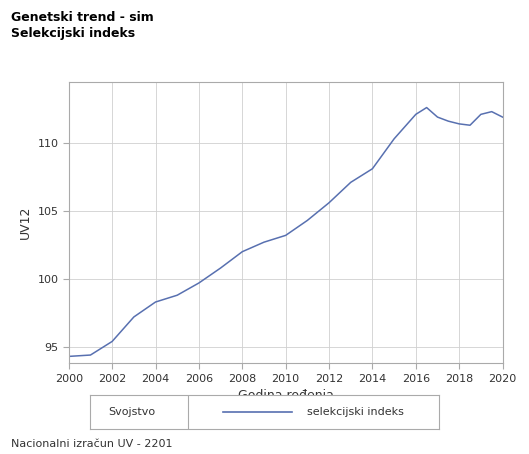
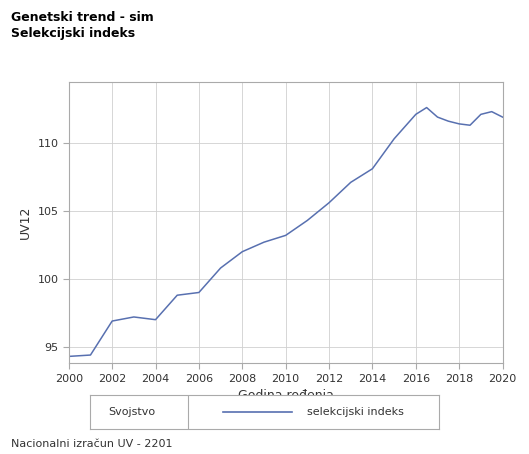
2002: 95.4 -> 96.9
2004: 98.3 -> 97.0
2006: 99.7 -> 99.0
